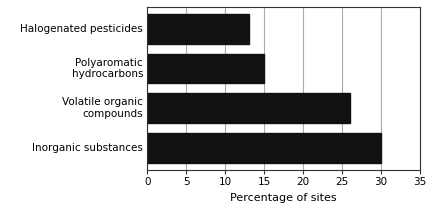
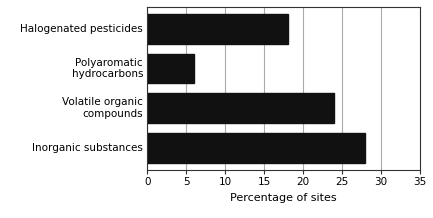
Halogenated pesticides: 13 -> 18
Polyaromatic hydrocarbons: 15 -> 6
Volatile organic compounds: 26 -> 24
Inorganic substances: 30 -> 28
